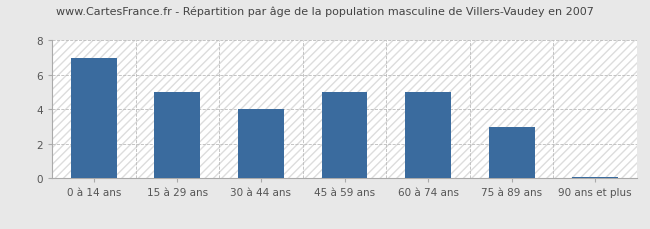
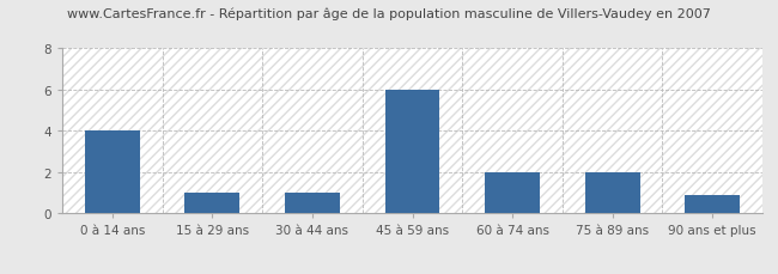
0 à 14 ans: 7.0 -> 4.0
15 à 29 ans: 5.0 -> 1.0
30 à 44 ans: 4.0 -> 1.0
45 à 59 ans: 5.0 -> 6.0
60 à 74 ans: 5.0 -> 2.0
75 à 89 ans: 3.0 -> 2.0
90 ans et plus: 0.1 -> 0.9
